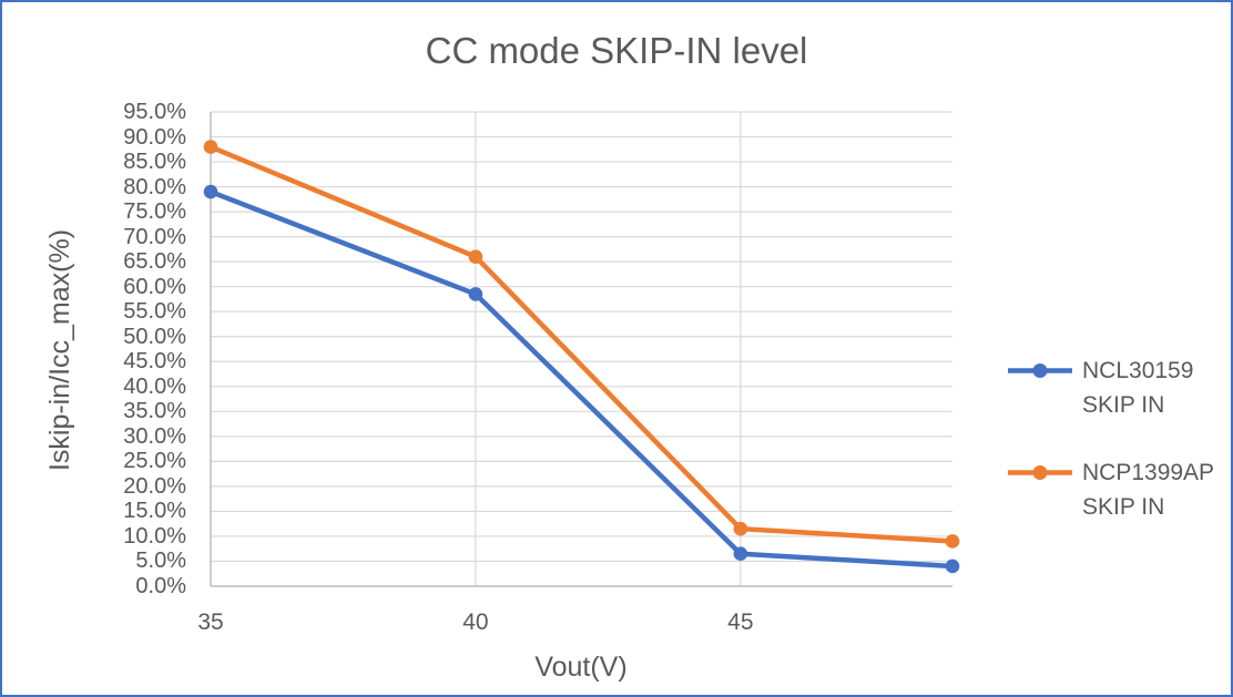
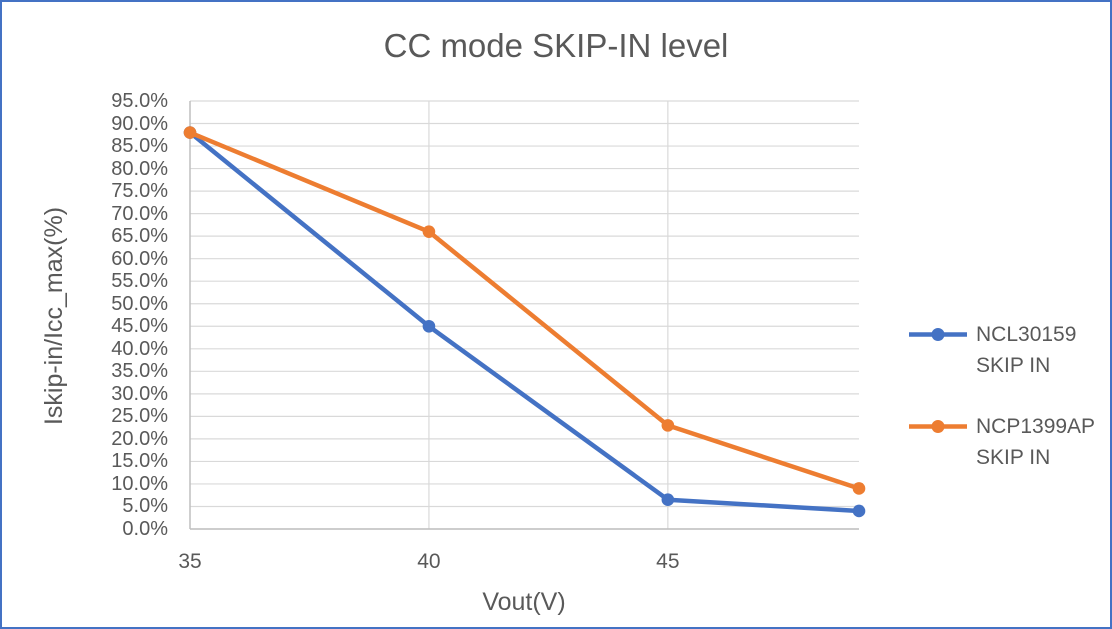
NCL30159 SKIP IN/35: 79% -> 88%
NCL30159 SKIP IN/40: 58% -> 45%
NCP1399AP SKIP IN/45: 12% -> 23%
